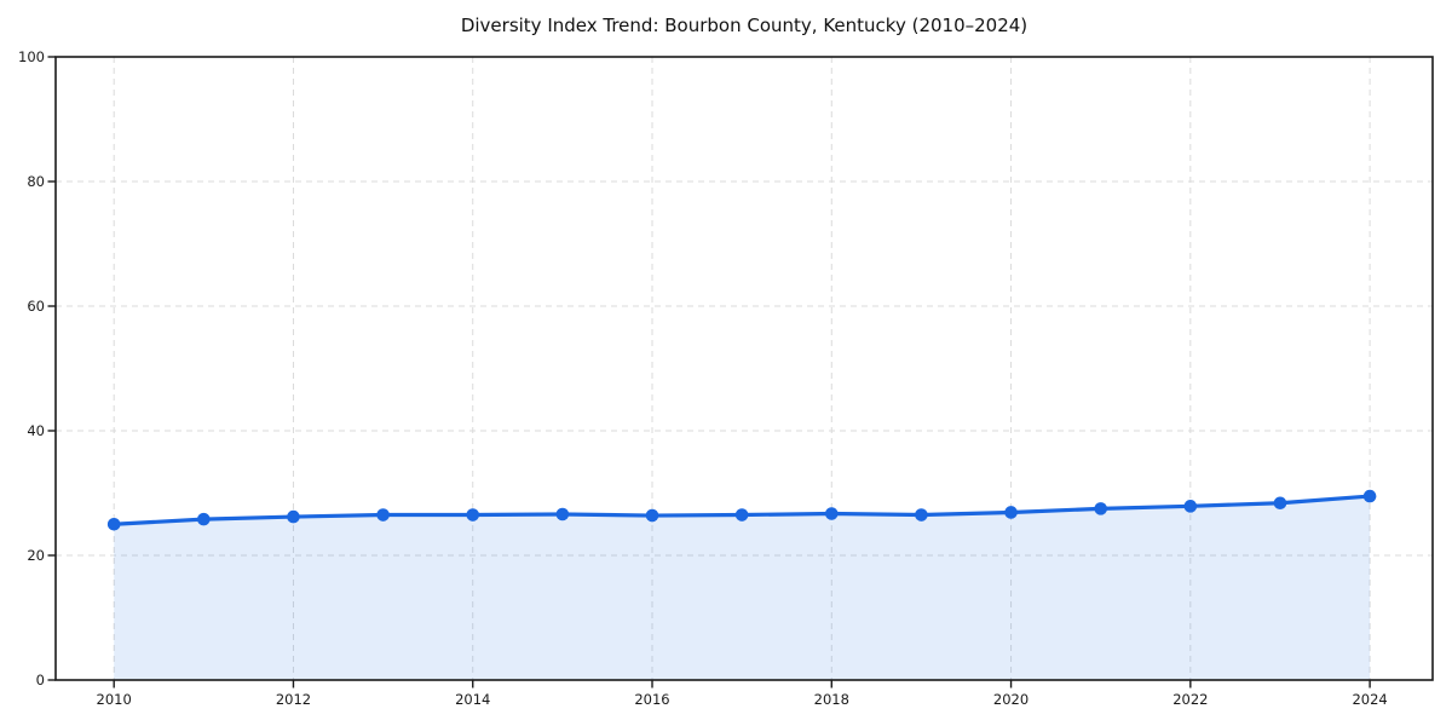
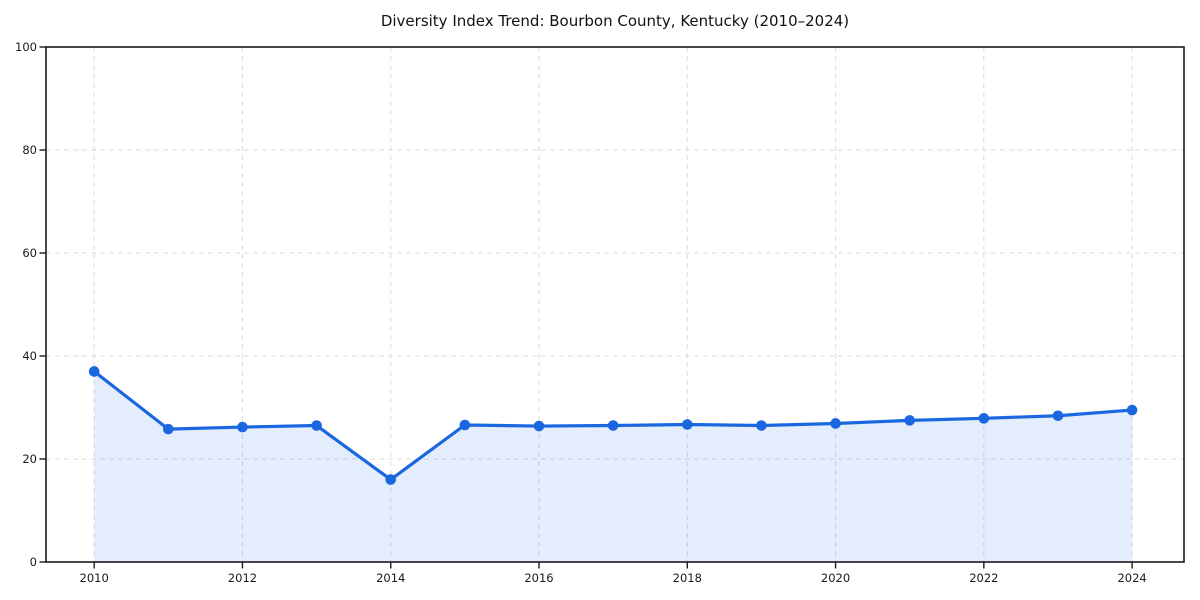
2010: 25 -> 37
2014: 26 -> 16
